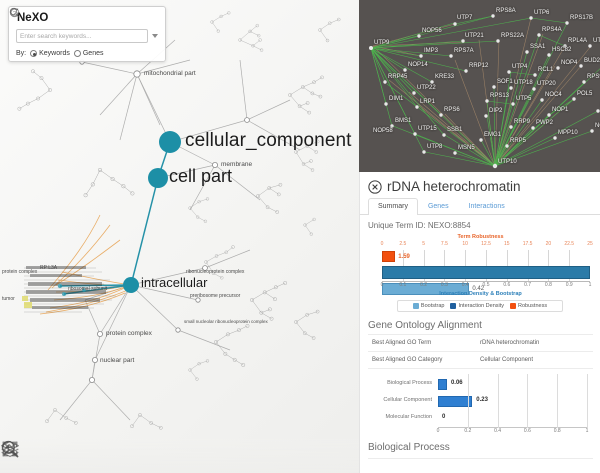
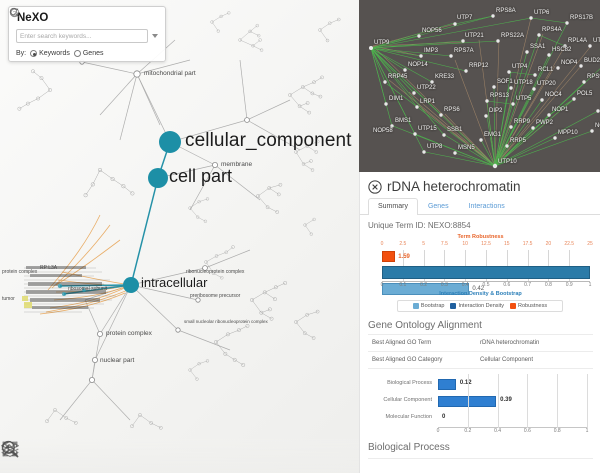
Gene Ontology Alignment/Biological Process: 0.06 -> 0.12
Gene Ontology Alignment/Cellular Component: 0.23 -> 0.39
